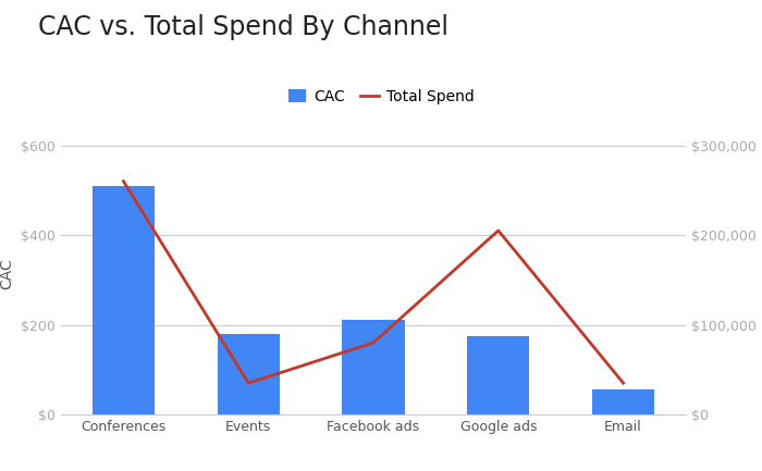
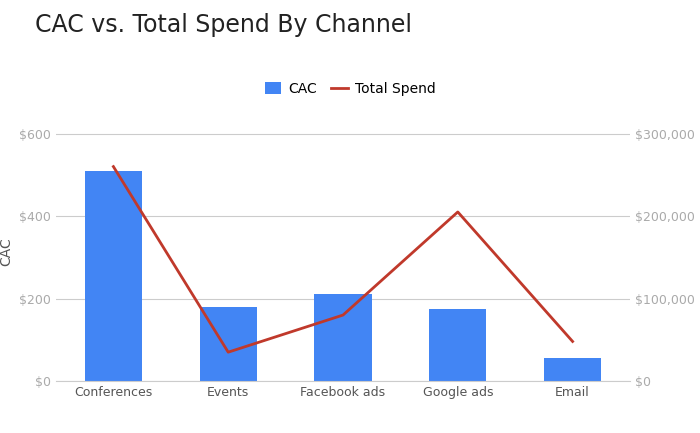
Total Spend/Email: $35,000 -> $48,000
